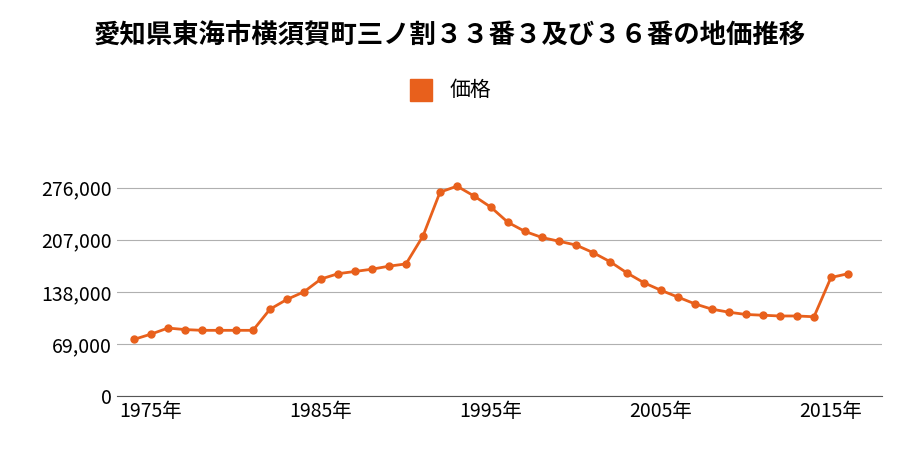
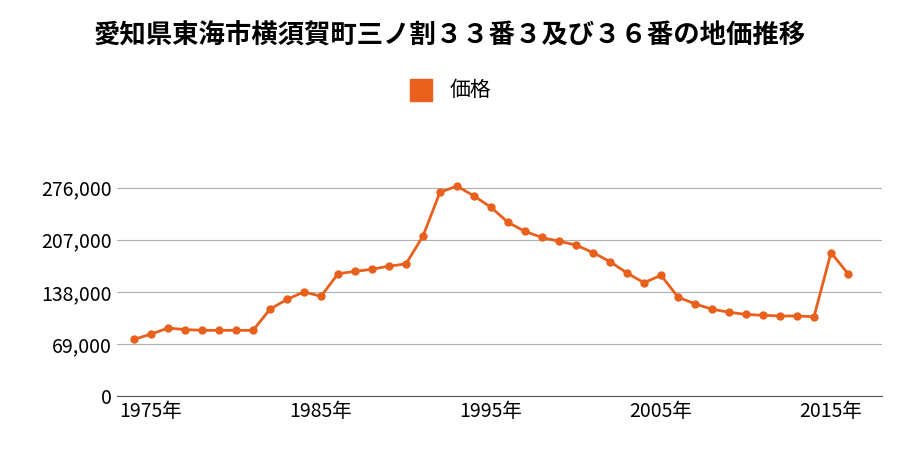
1985年: 155,000 -> 132,000
2005年: 140,000 -> 160,000
2015年: 157,000 -> 190,000
